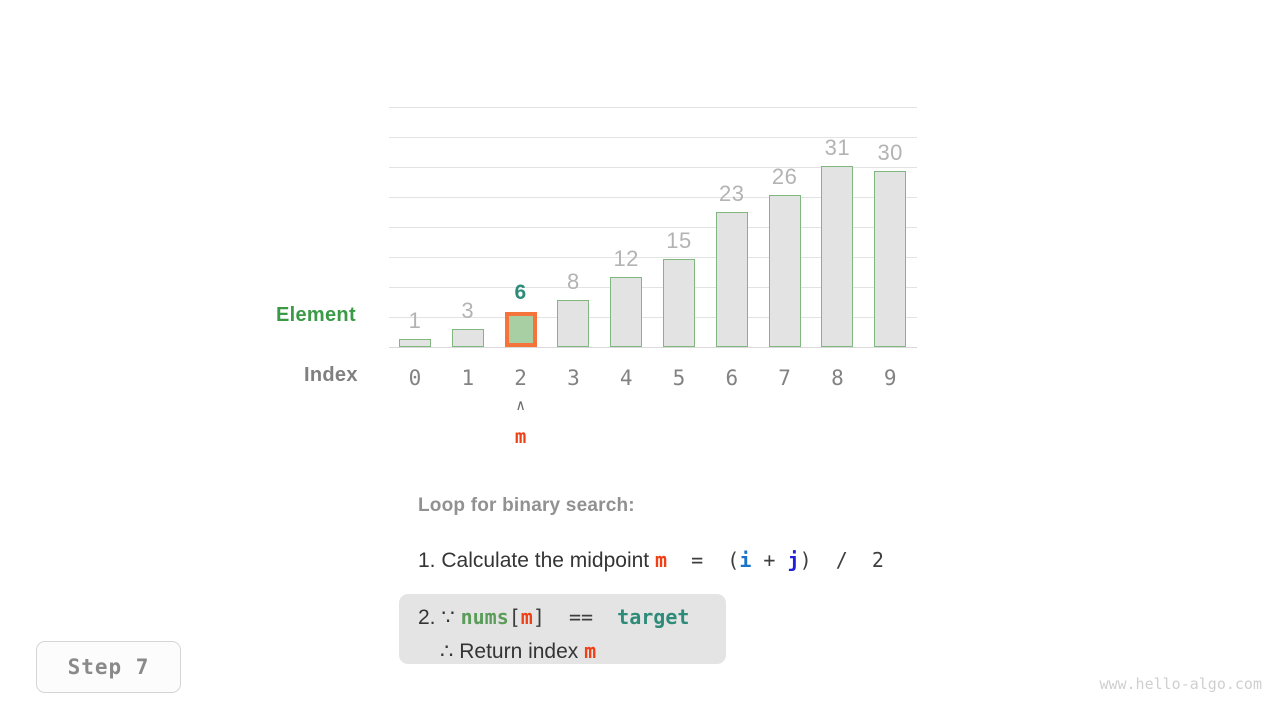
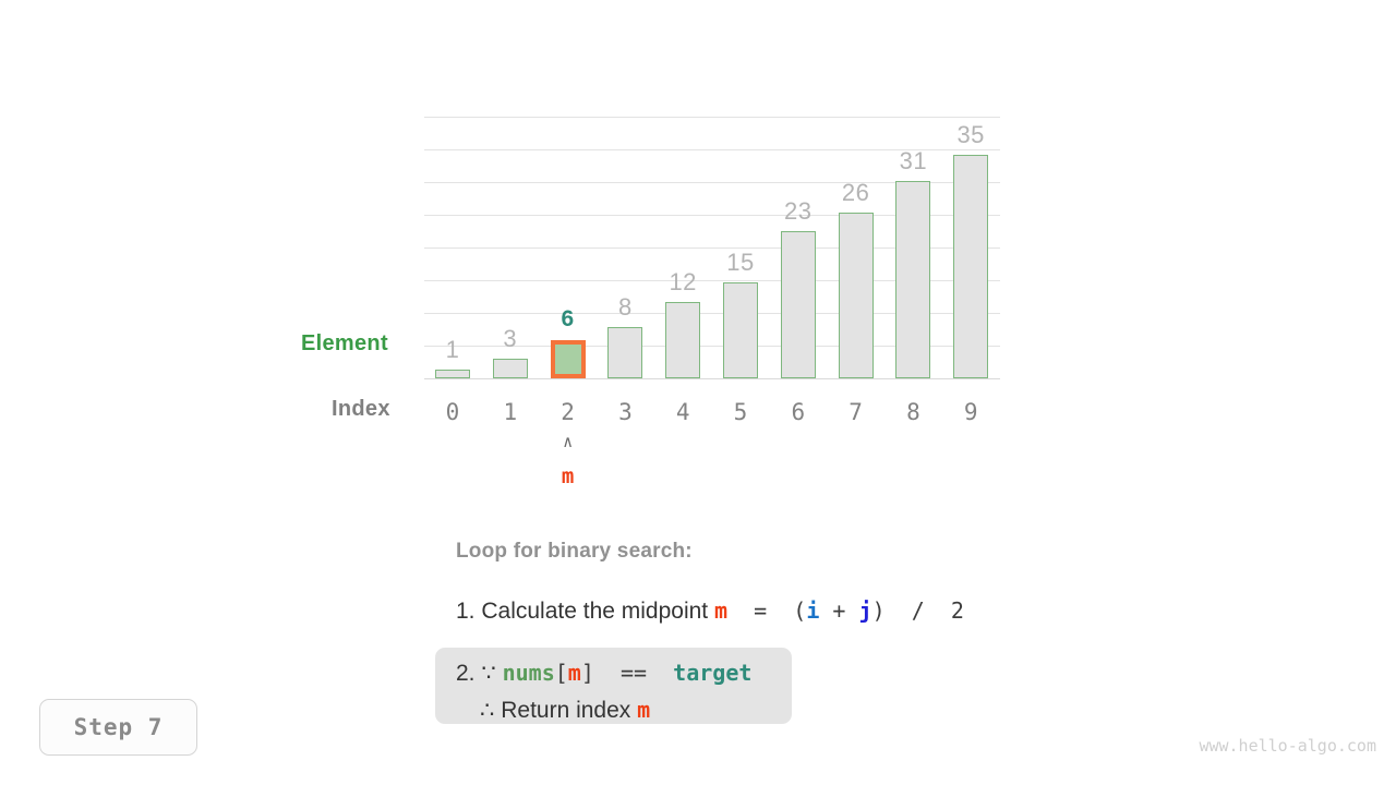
9: 30 -> 35
